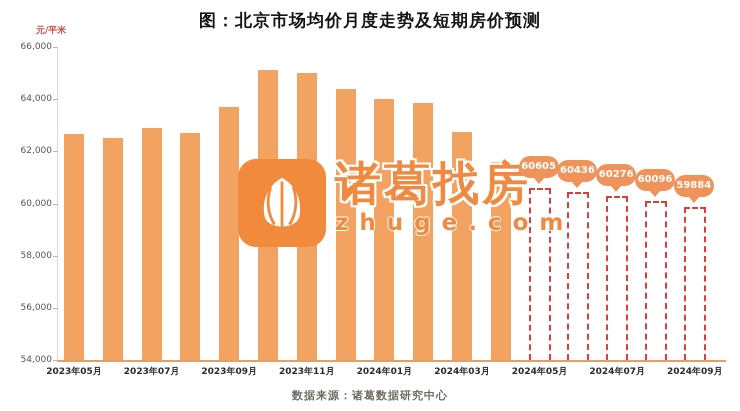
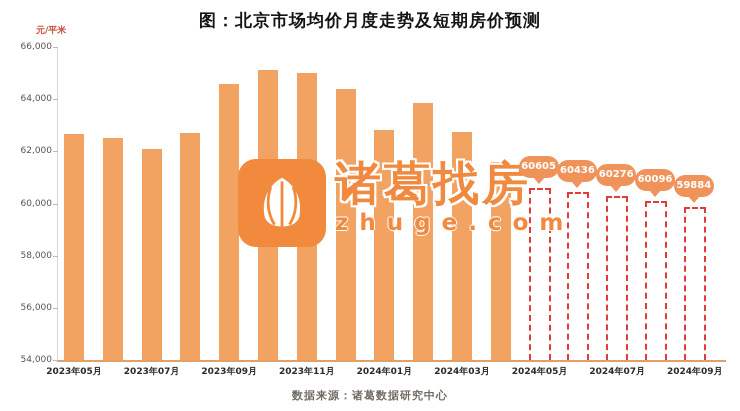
2023年07月: 62900 -> 62100
2023年09月: 63700 -> 64600
2024年01月: 64000 -> 62800
